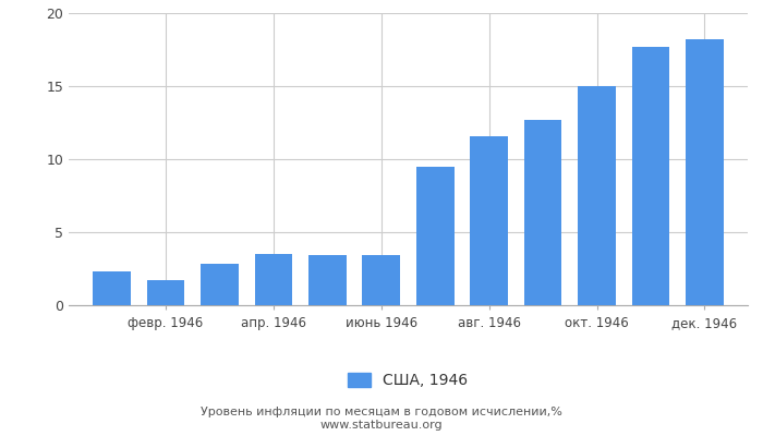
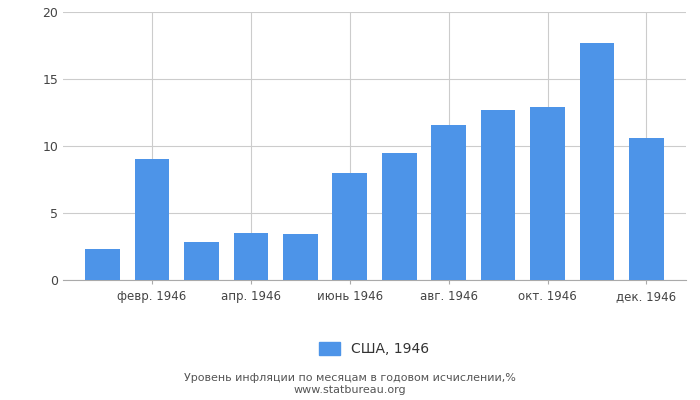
февр. 1946: 1.7 -> 9.0
июнь 1946: 3.4 -> 8.0
окт. 1946: 15.0 -> 12.9
дек. 1946: 18.2 -> 10.6
